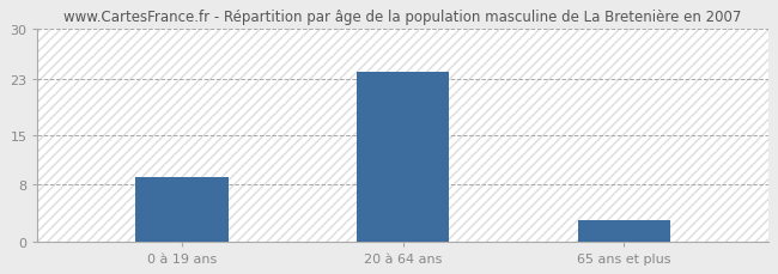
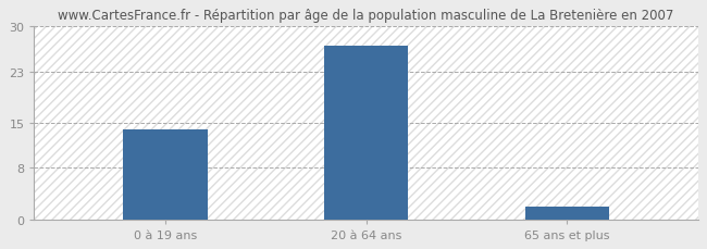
0 à 19 ans: 9 -> 14
20 à 64 ans: 24 -> 27
65 ans et plus: 3 -> 2
